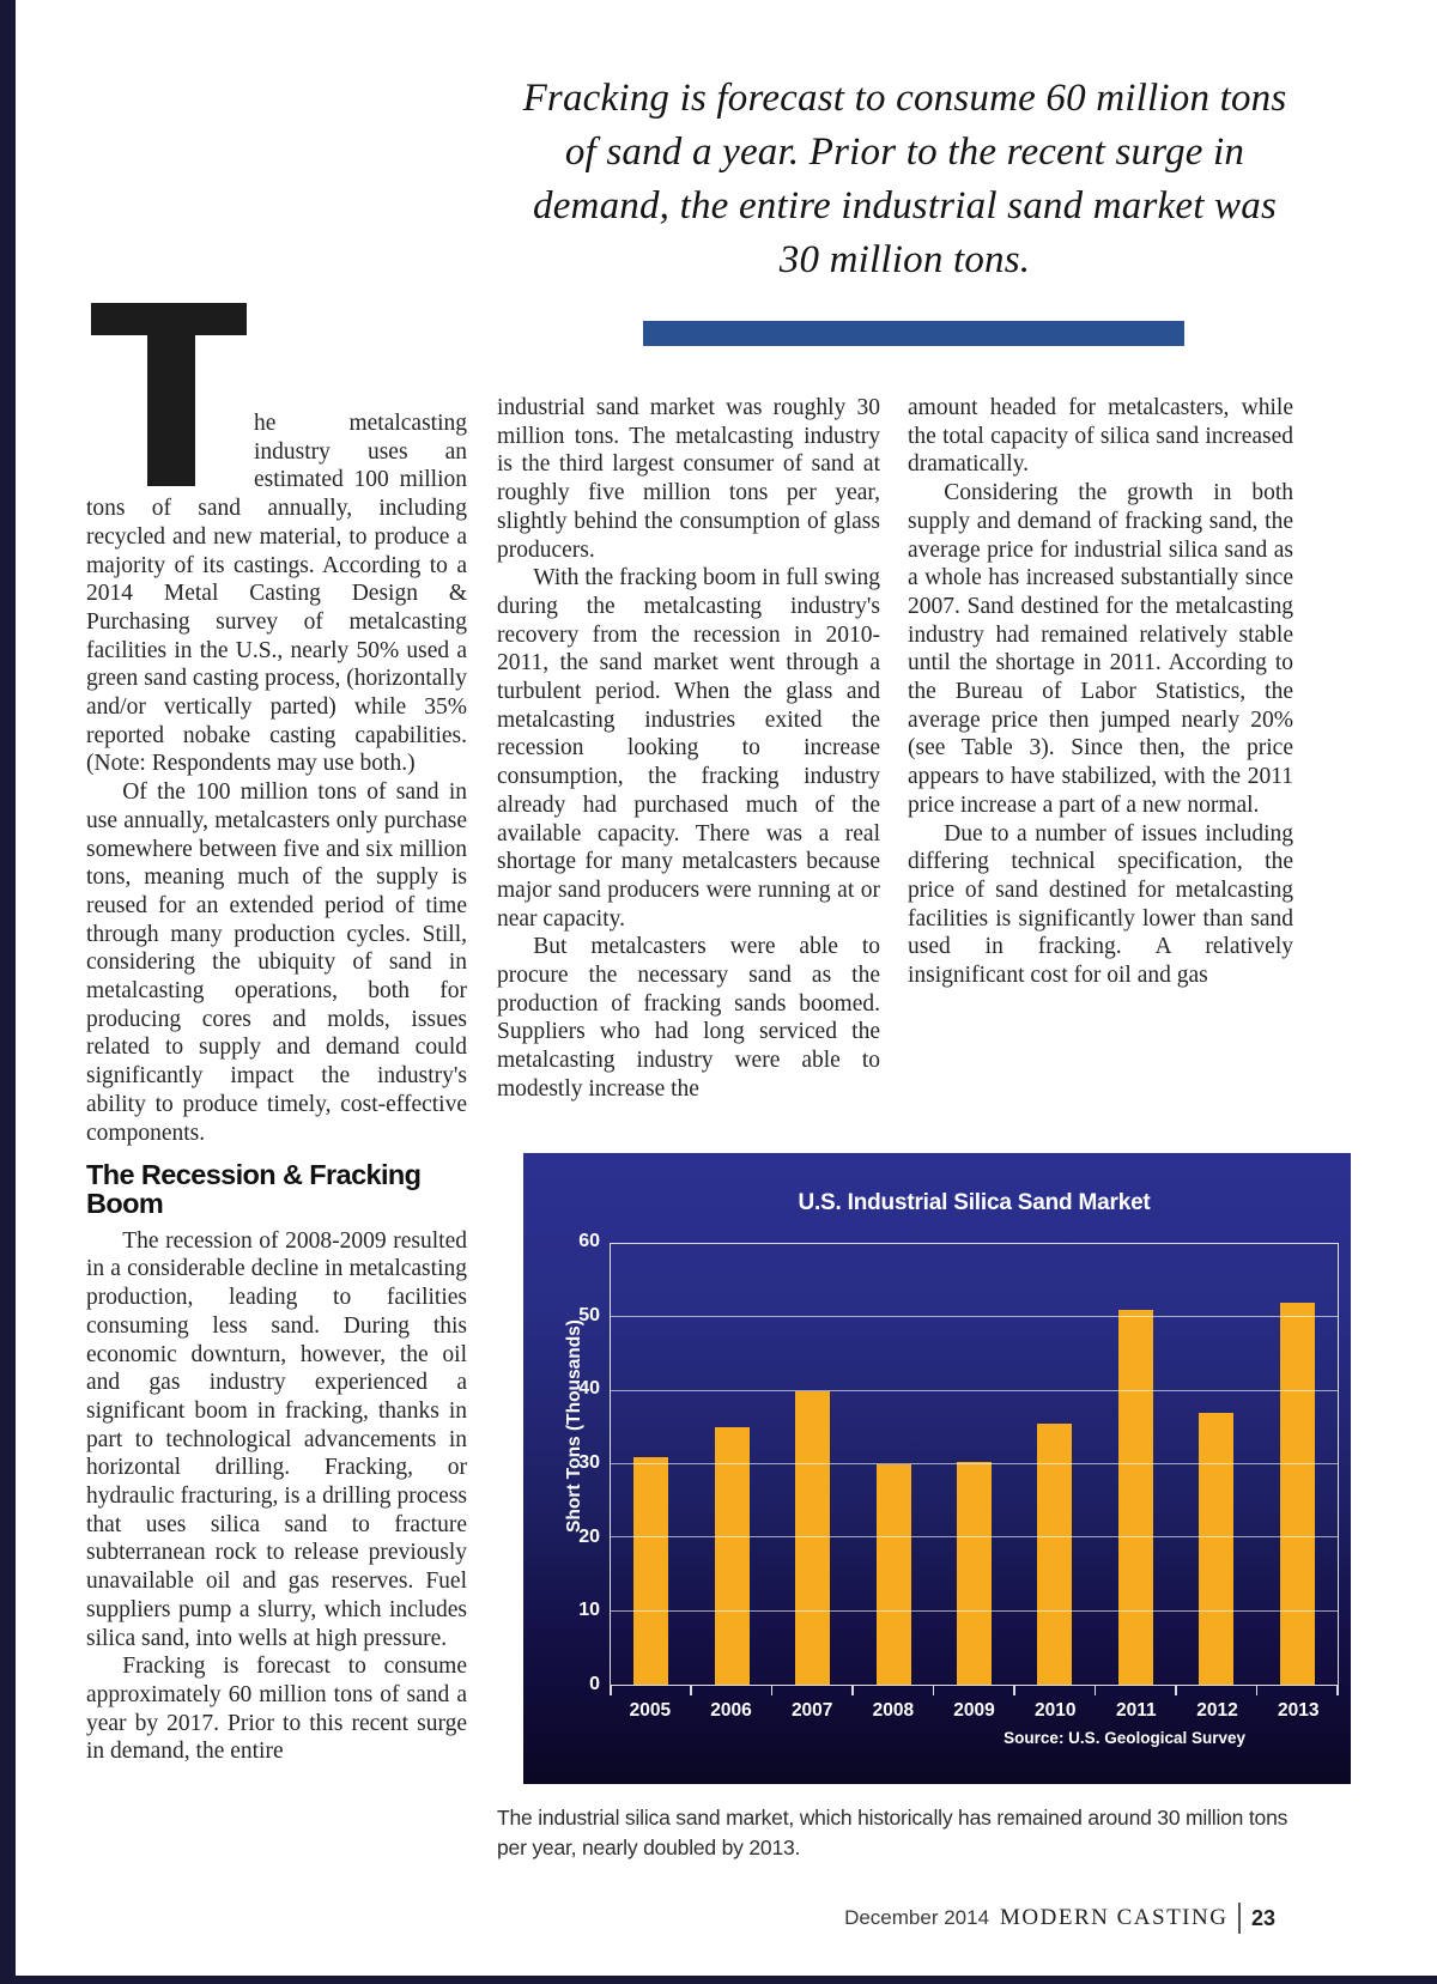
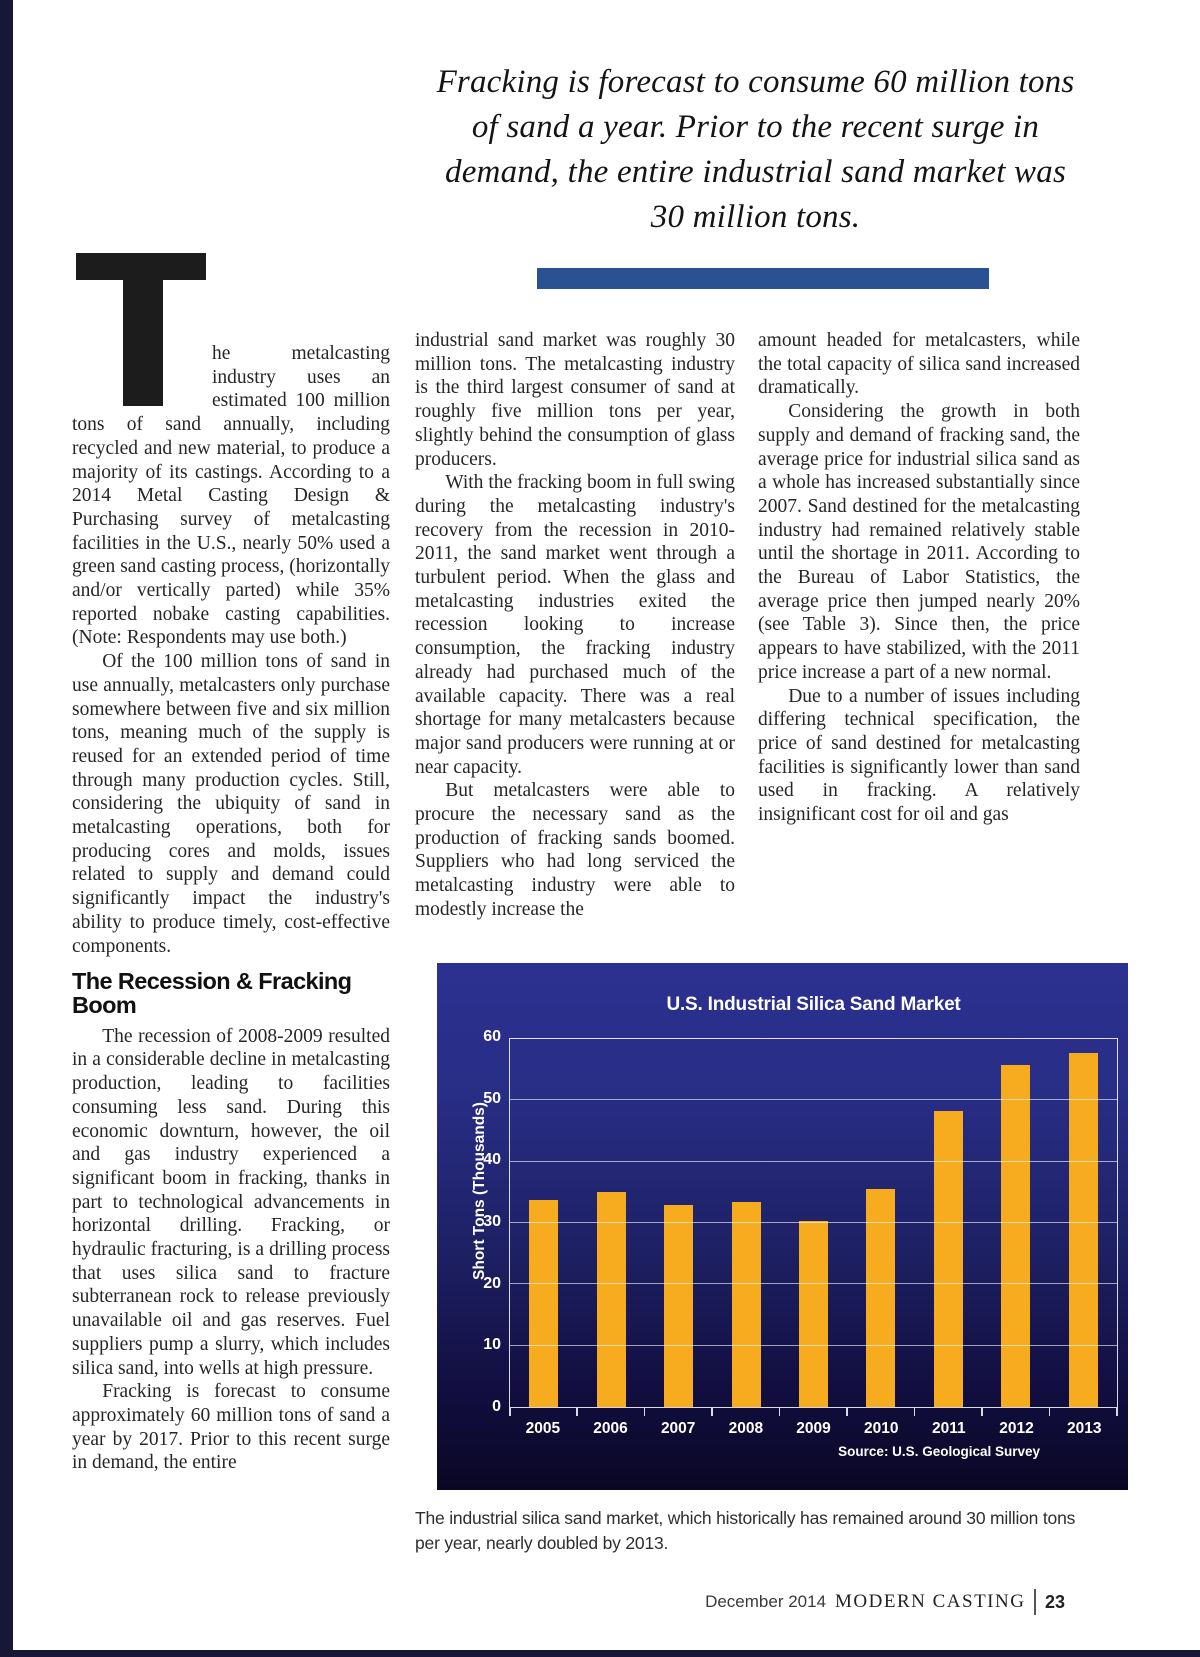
2005: 31 -> 34
2007: 40 -> 33
2008: 30 -> 34
2011: 51 -> 48
2012: 37 -> 56
2013: 52 -> 58
